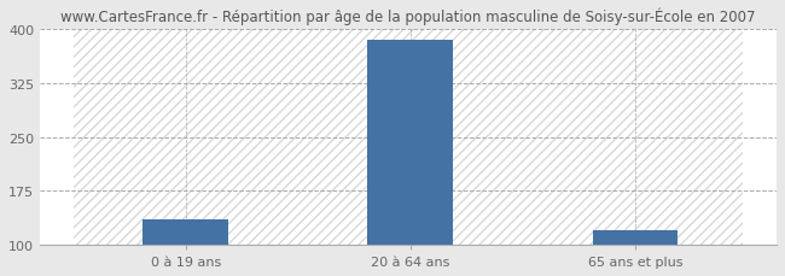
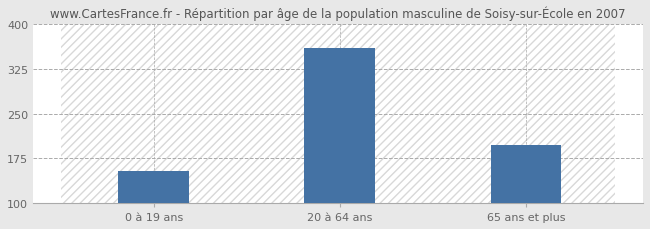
0 à 19 ans: 135 -> 154
20 à 64 ans: 385 -> 360
65 ans et plus: 120 -> 198
